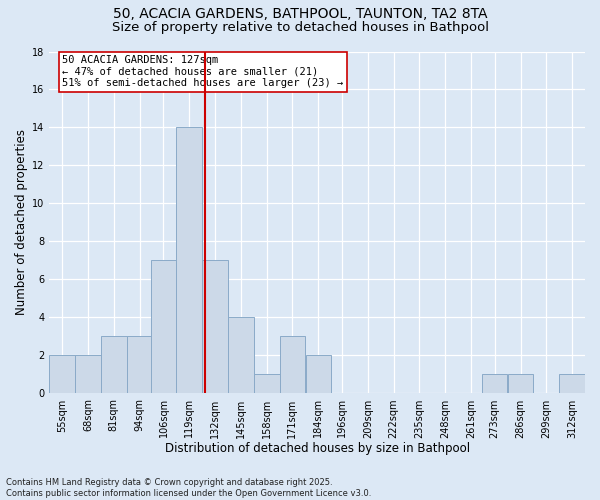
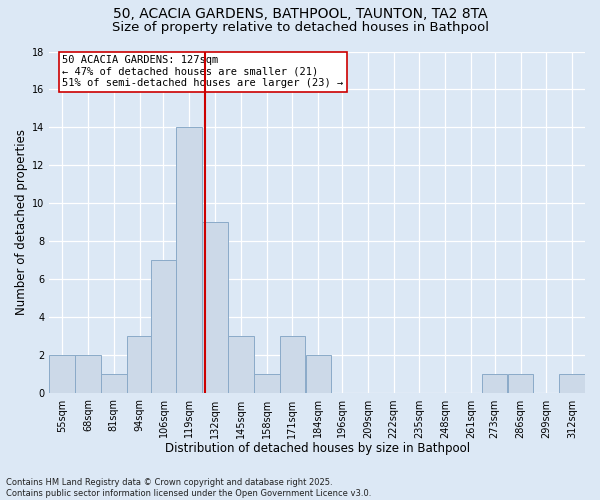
81sqm: 3 -> 1
132sqm: 7 -> 9
145sqm: 4 -> 3
